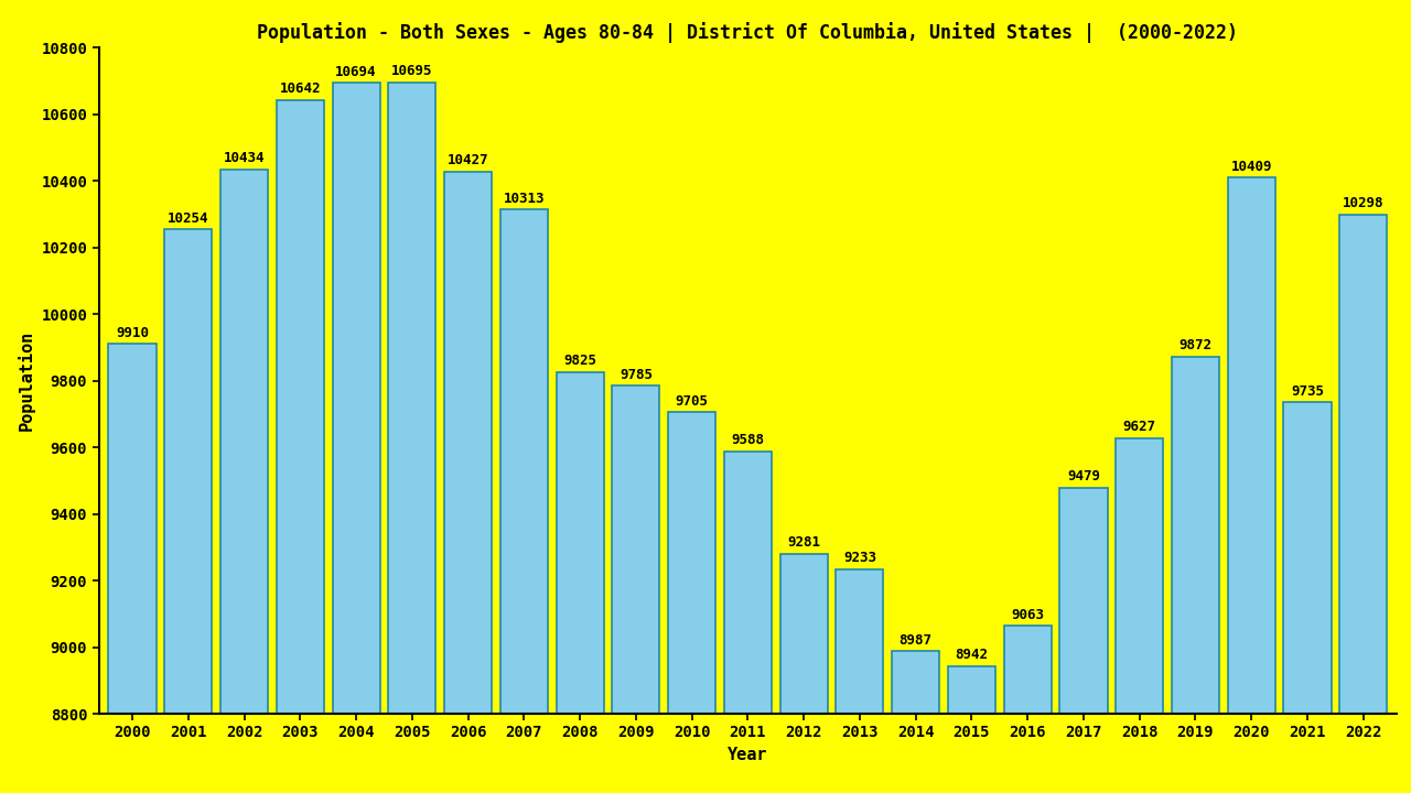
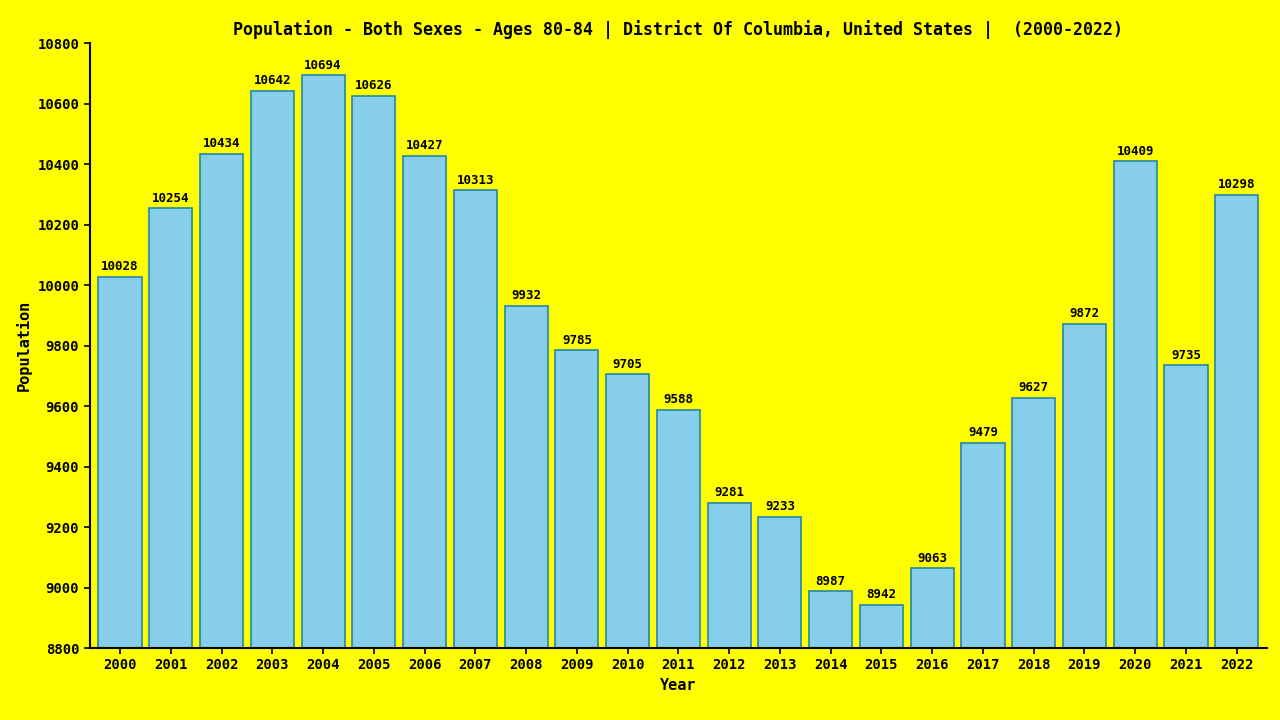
2000: 9910 -> 10028
2005: 10695 -> 10626
2008: 9825 -> 9932
